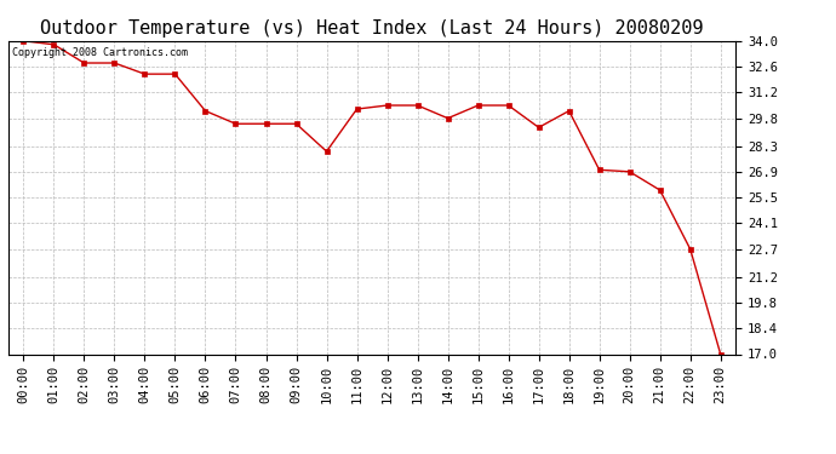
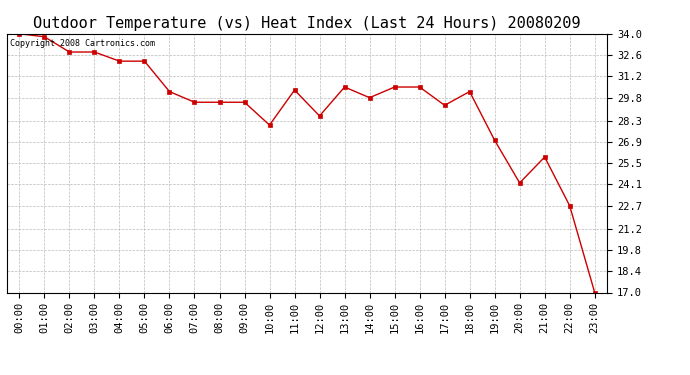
12:00: 30.5 -> 28.6
20:00: 26.9 -> 24.2
